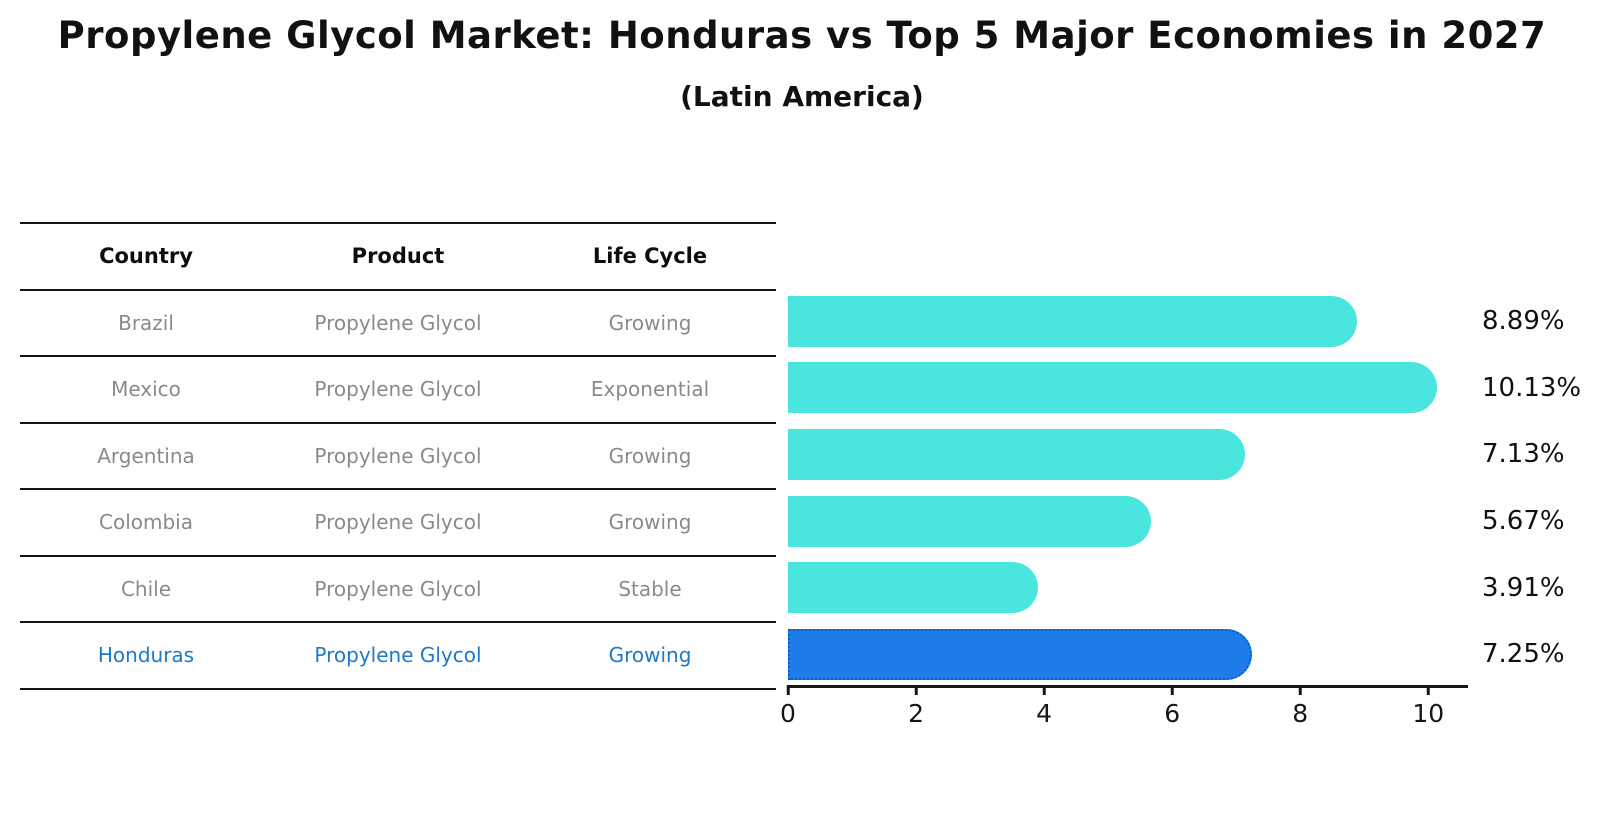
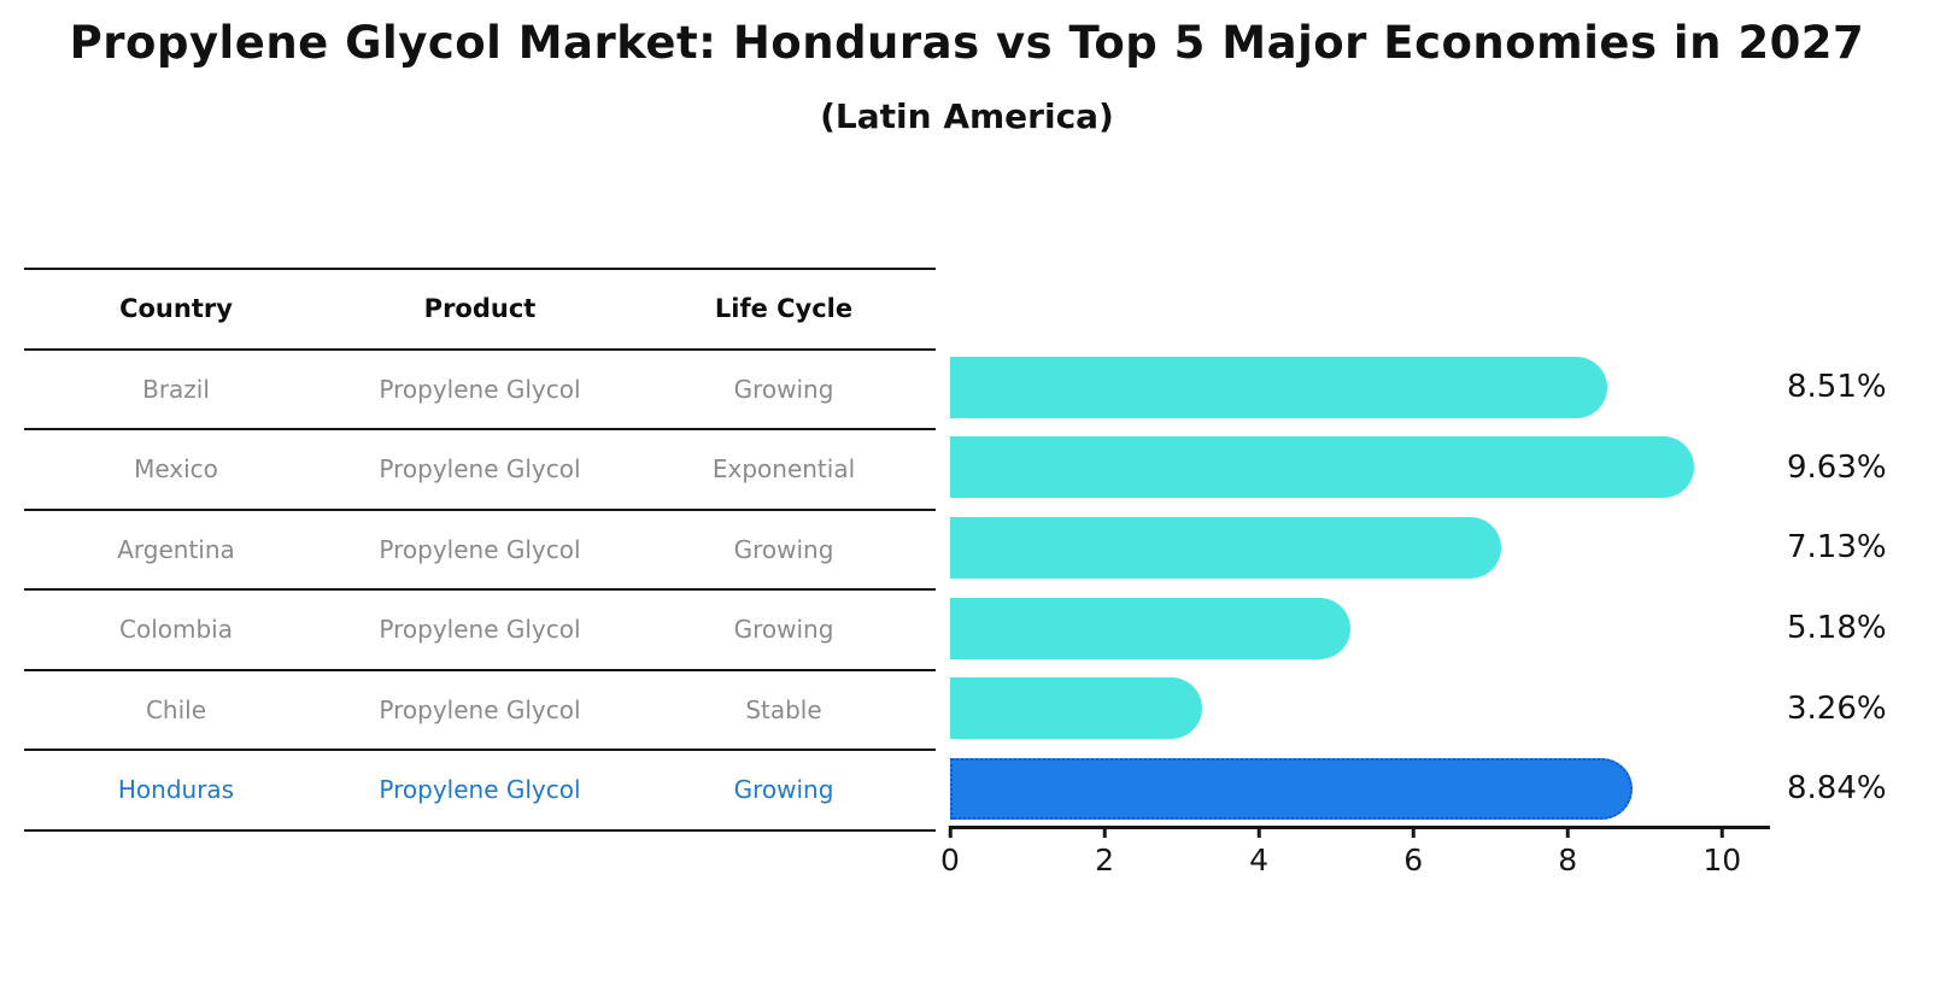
Brazil: 8.89% -> 8.51%
Mexico: 10.13% -> 9.63%
Colombia: 5.67% -> 5.18%
Chile: 3.91% -> 3.26%
Honduras: 7.25% -> 8.84%
